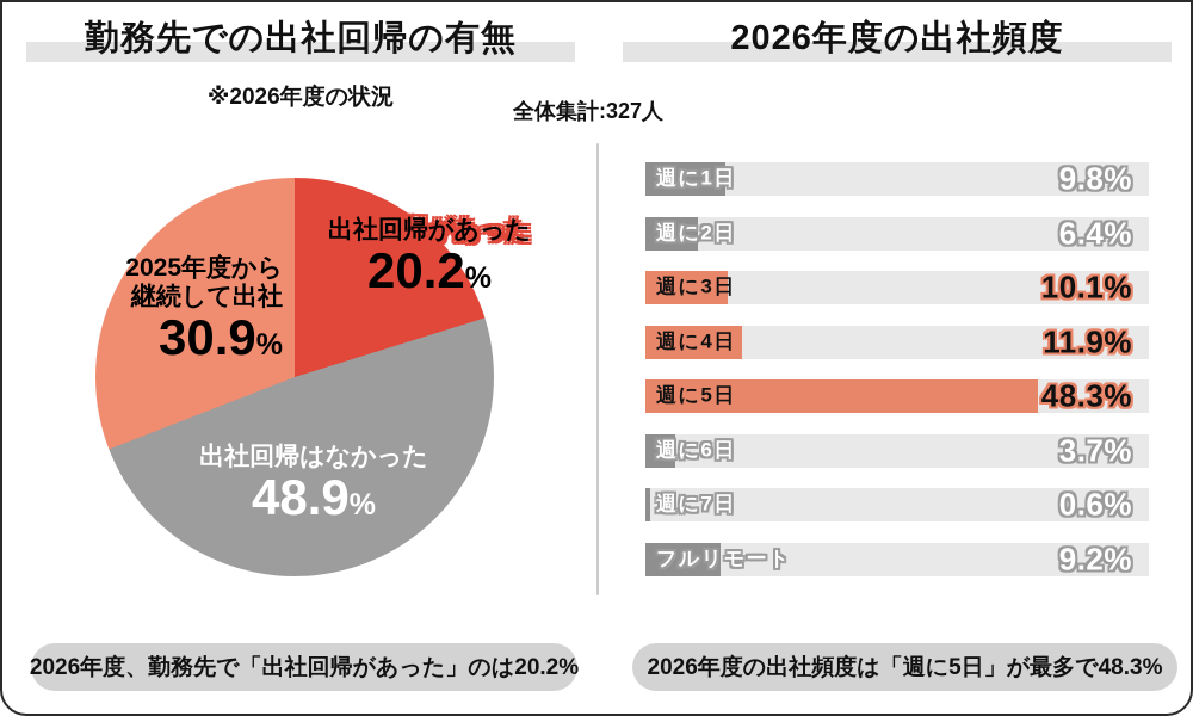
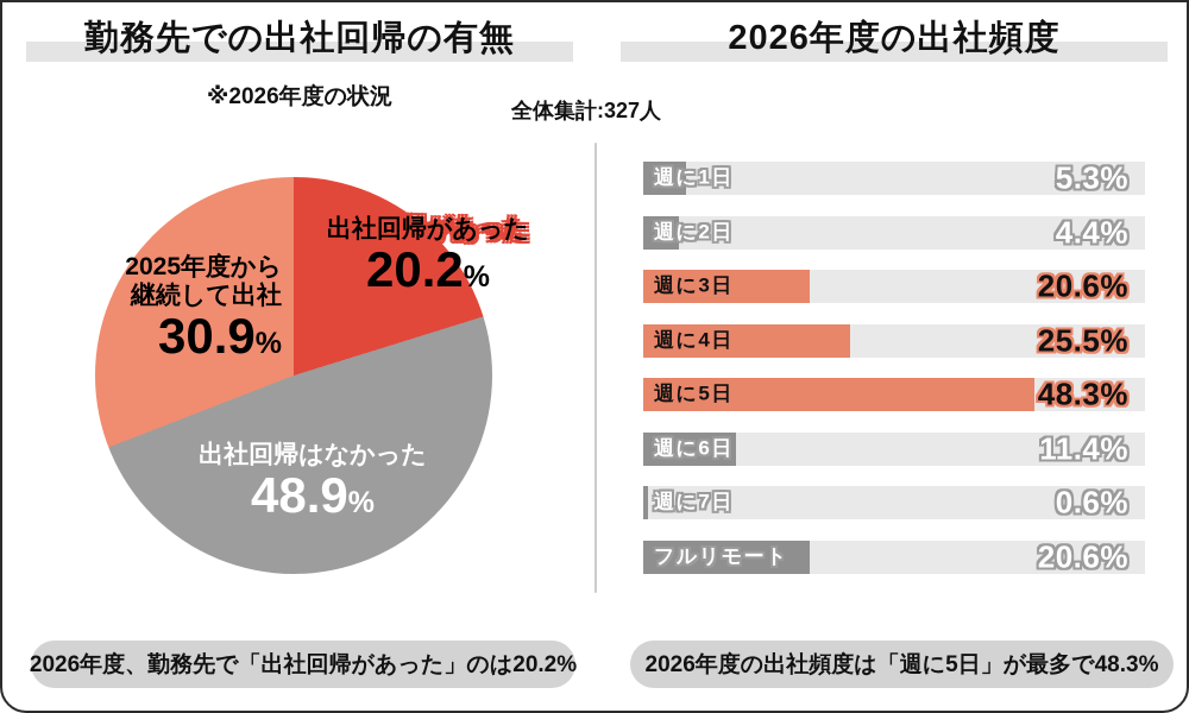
2026年度の出社頻度/週に1日: 9.8% -> 5.3%
2026年度の出社頻度/週に2日: 6.4% -> 4.4%
2026年度の出社頻度/週に3日: 10.1% -> 20.6%
2026年度の出社頻度/週に4日: 11.9% -> 25.5%
2026年度の出社頻度/週に6日: 3.7% -> 11.4%
2026年度の出社頻度/フルリモート: 9.2% -> 20.6%
